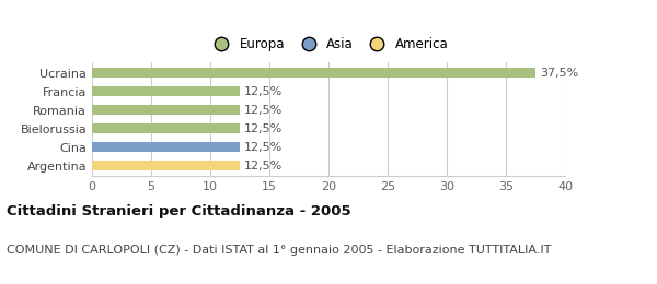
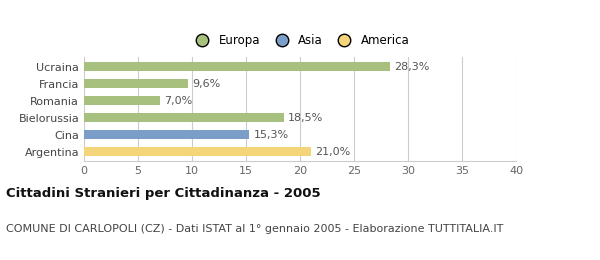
Ucraina: 37,5% -> 28,3%
Francia: 12,5% -> 9,6%
Romania: 12,5% -> 7,0%
Bielorussia: 12,5% -> 18,5%
Cina: 12,5% -> 15,3%
Argentina: 12,5% -> 21,0%
